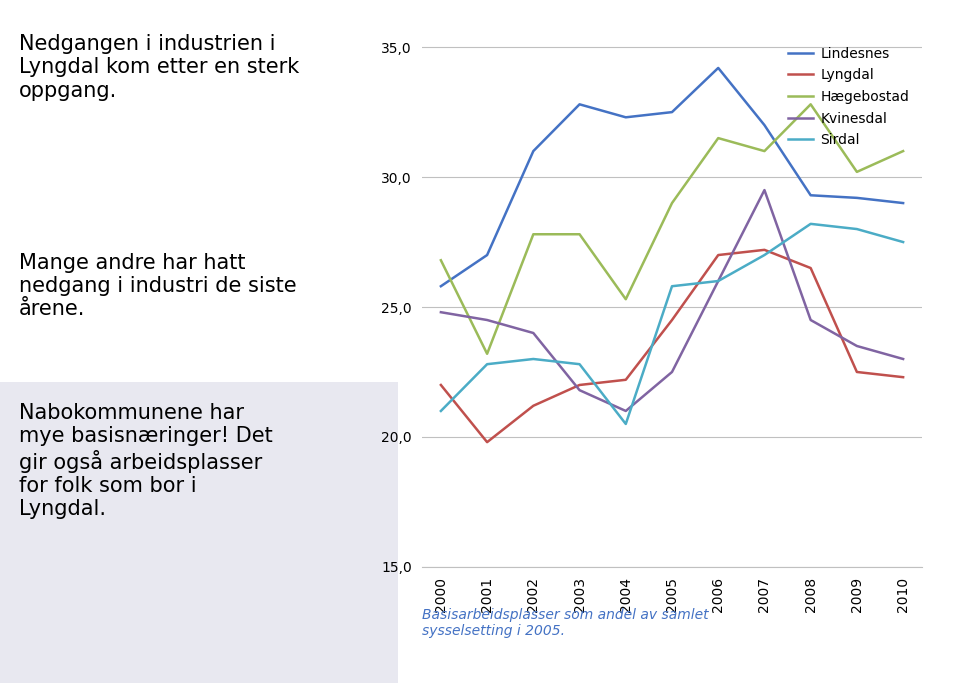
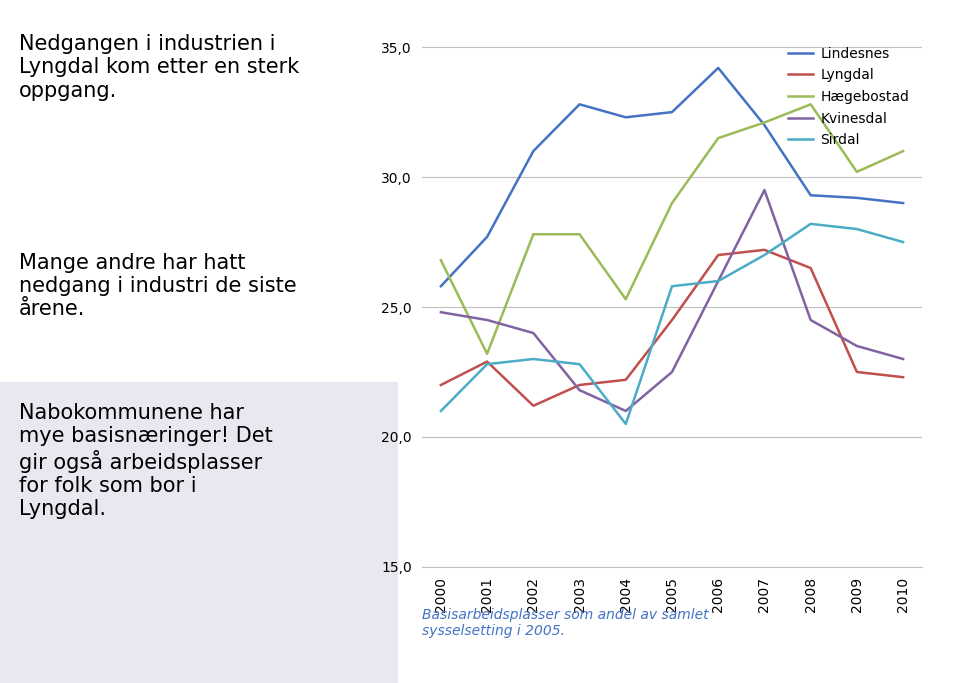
Lindesnes/2001: 27,0 -> 27,7
Lyngdal/2001: 19,8 -> 22,9
Hægebostad/2007: 31,0 -> 32,1
